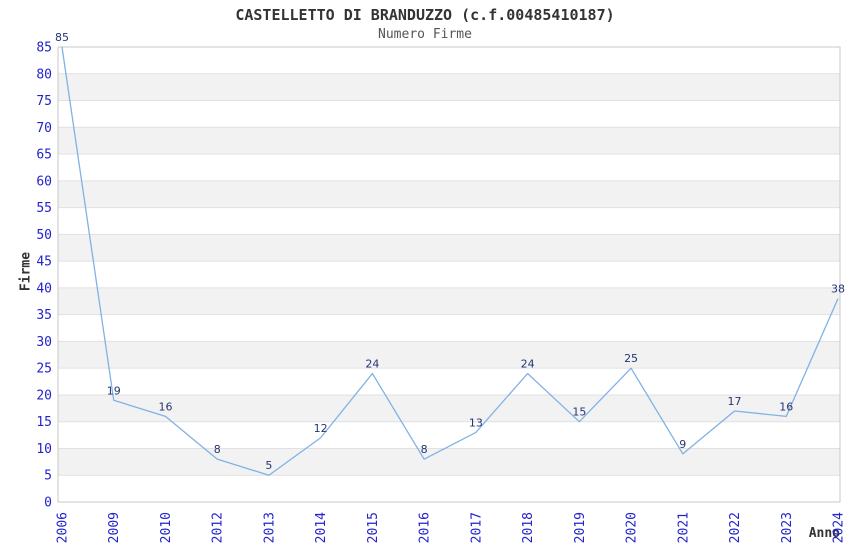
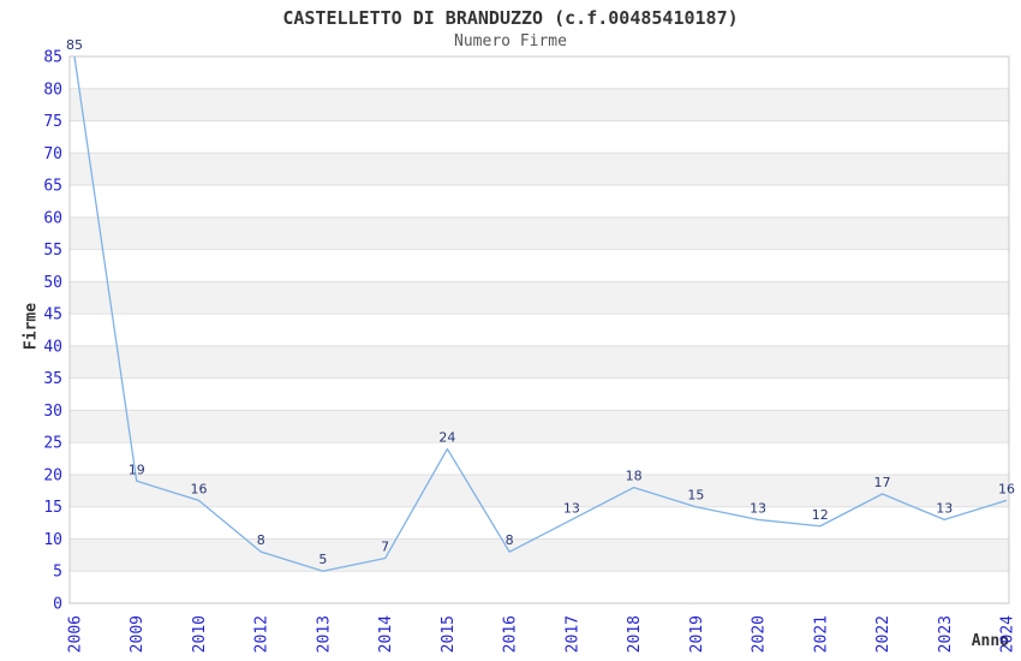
2014: 12 -> 7
2018: 24 -> 18
2020: 25 -> 13
2021: 9 -> 12
2023: 16 -> 13
2024: 38 -> 16
